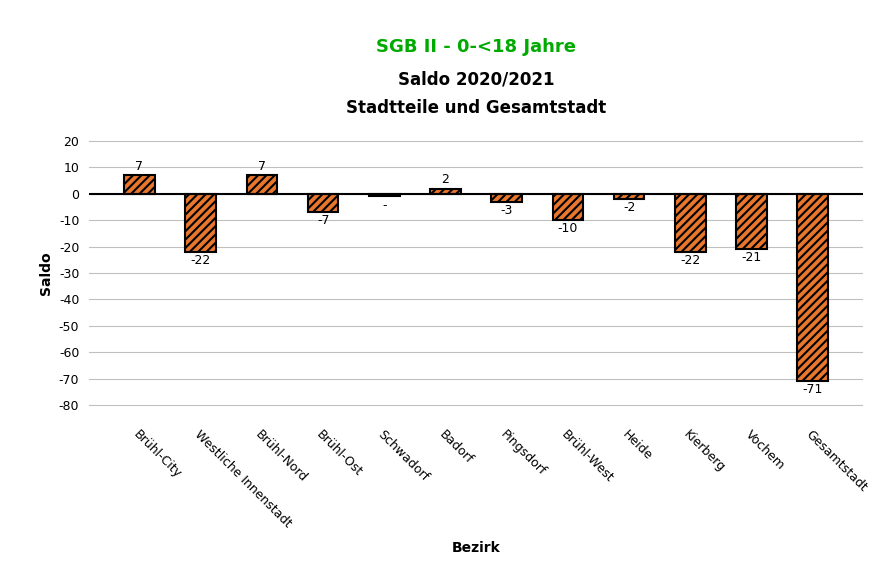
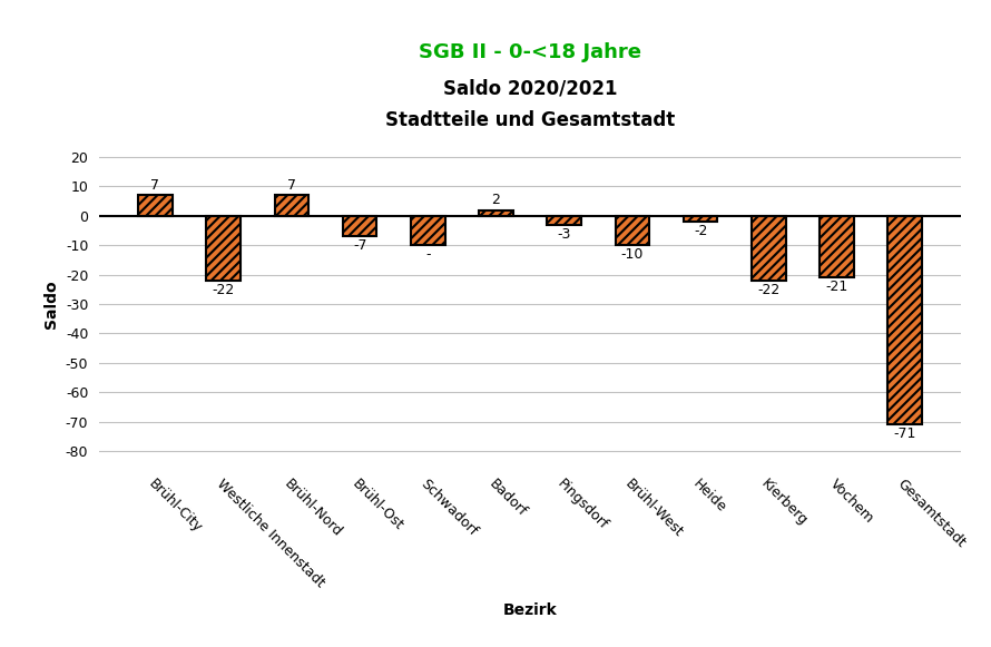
Schwadorf: -1 -> -10
